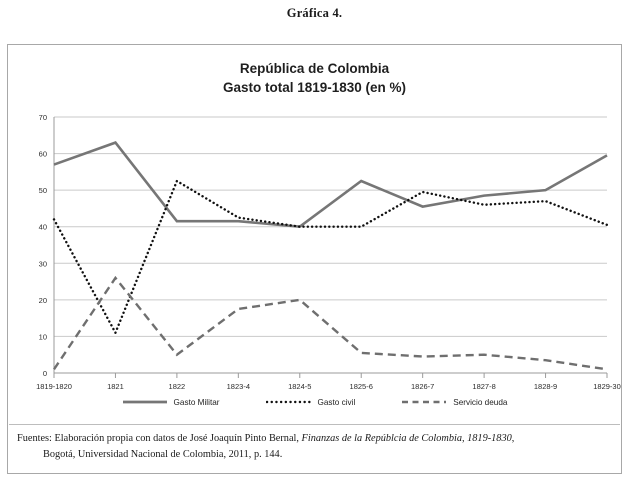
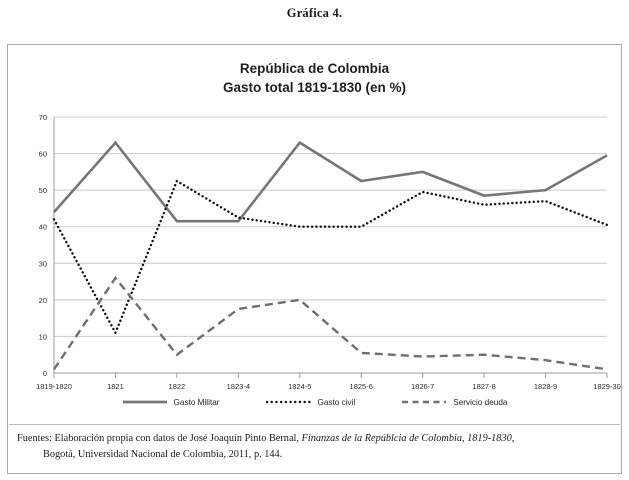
Gasto Militar/1819-1820: 57 -> 44
Gasto Militar/1824-5: 40 -> 63
Gasto Militar/1826-7: 46 -> 55
